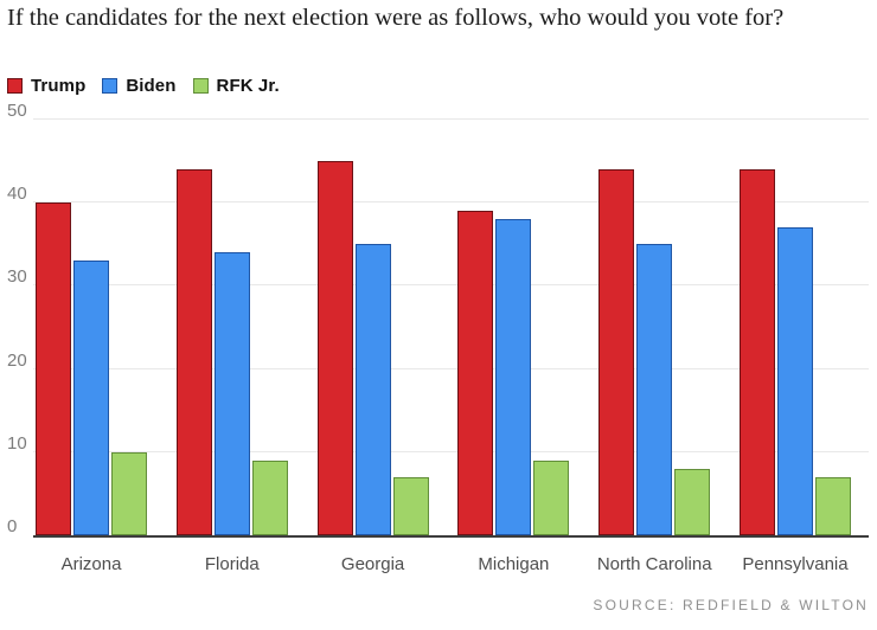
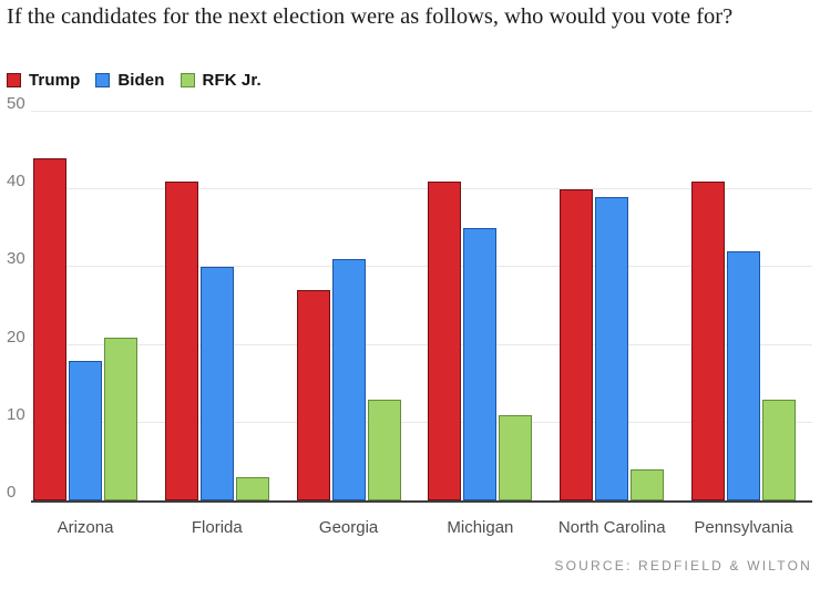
Trump/Arizona: 40 -> 44
Biden/Arizona: 33 -> 18
RFK Jr./Arizona: 10 -> 21
Trump/Florida: 44 -> 41
Biden/Florida: 34 -> 30
RFK Jr./Florida: 9 -> 3
Trump/Georgia: 45 -> 27
Biden/Georgia: 35 -> 31
RFK Jr./Georgia: 7 -> 13
Trump/Michigan: 39 -> 41
Biden/Michigan: 38 -> 35
RFK Jr./Michigan: 9 -> 11
Trump/North Carolina: 44 -> 40
Biden/North Carolina: 35 -> 39
RFK Jr./North Carolina: 8 -> 4
Trump/Pennsylvania: 44 -> 41
Biden/Pennsylvania: 37 -> 32
RFK Jr./Pennsylvania: 7 -> 13
